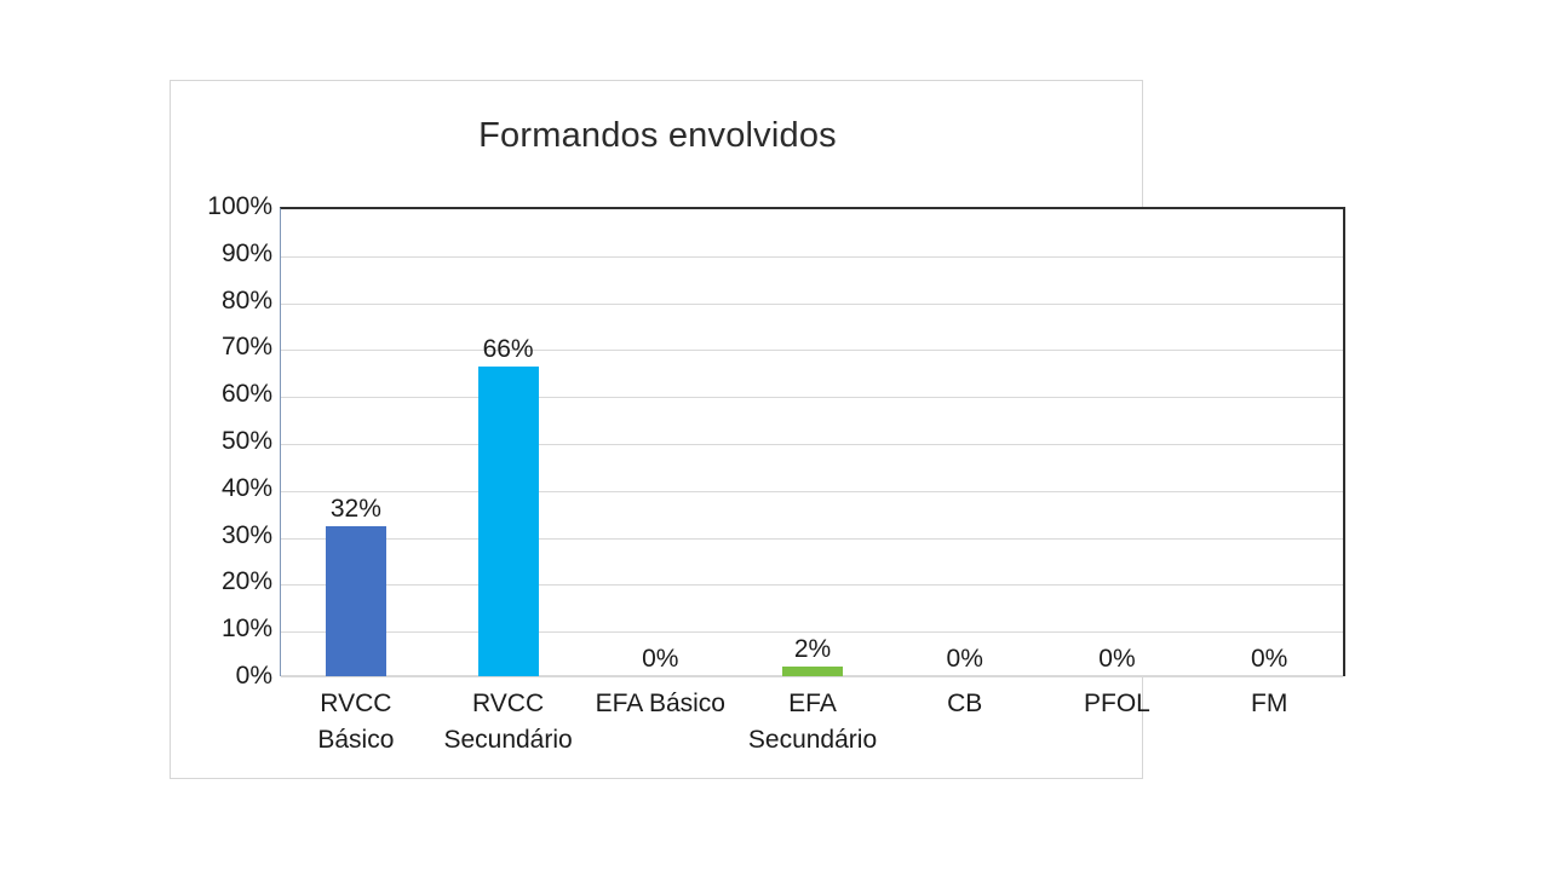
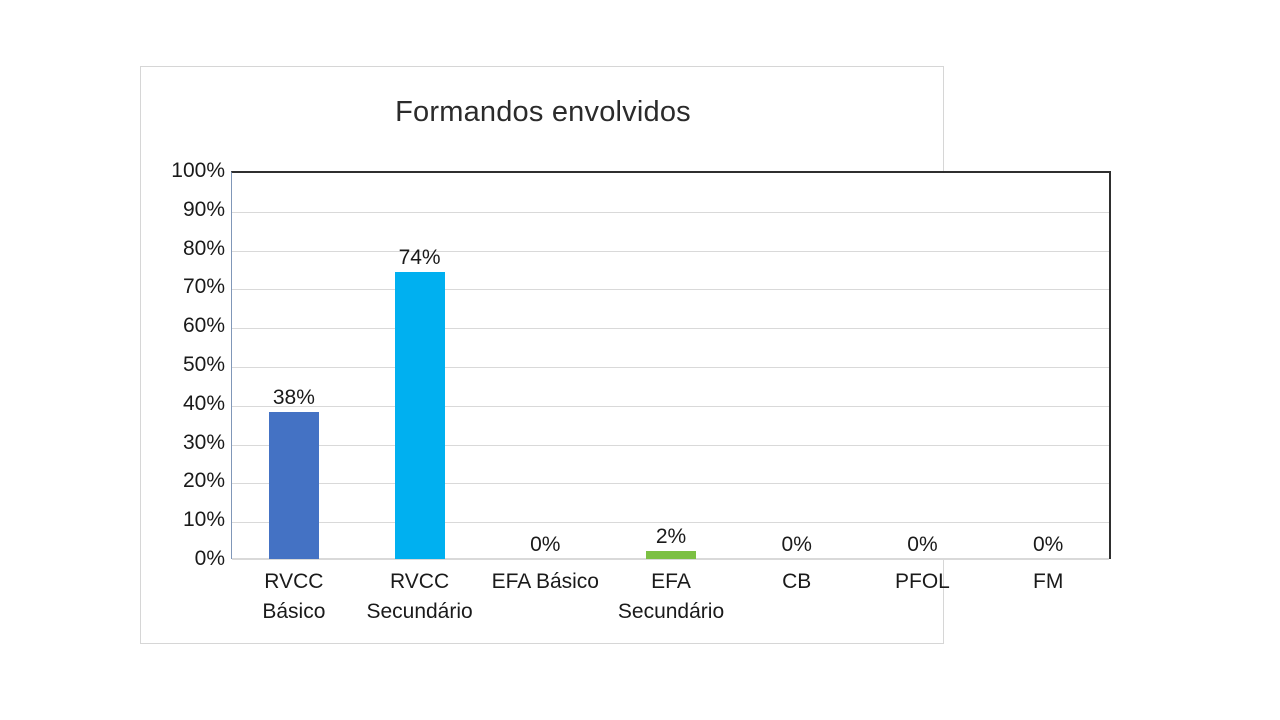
RVCC Básico: 32% -> 38%
RVCC Secundário: 66% -> 74%
